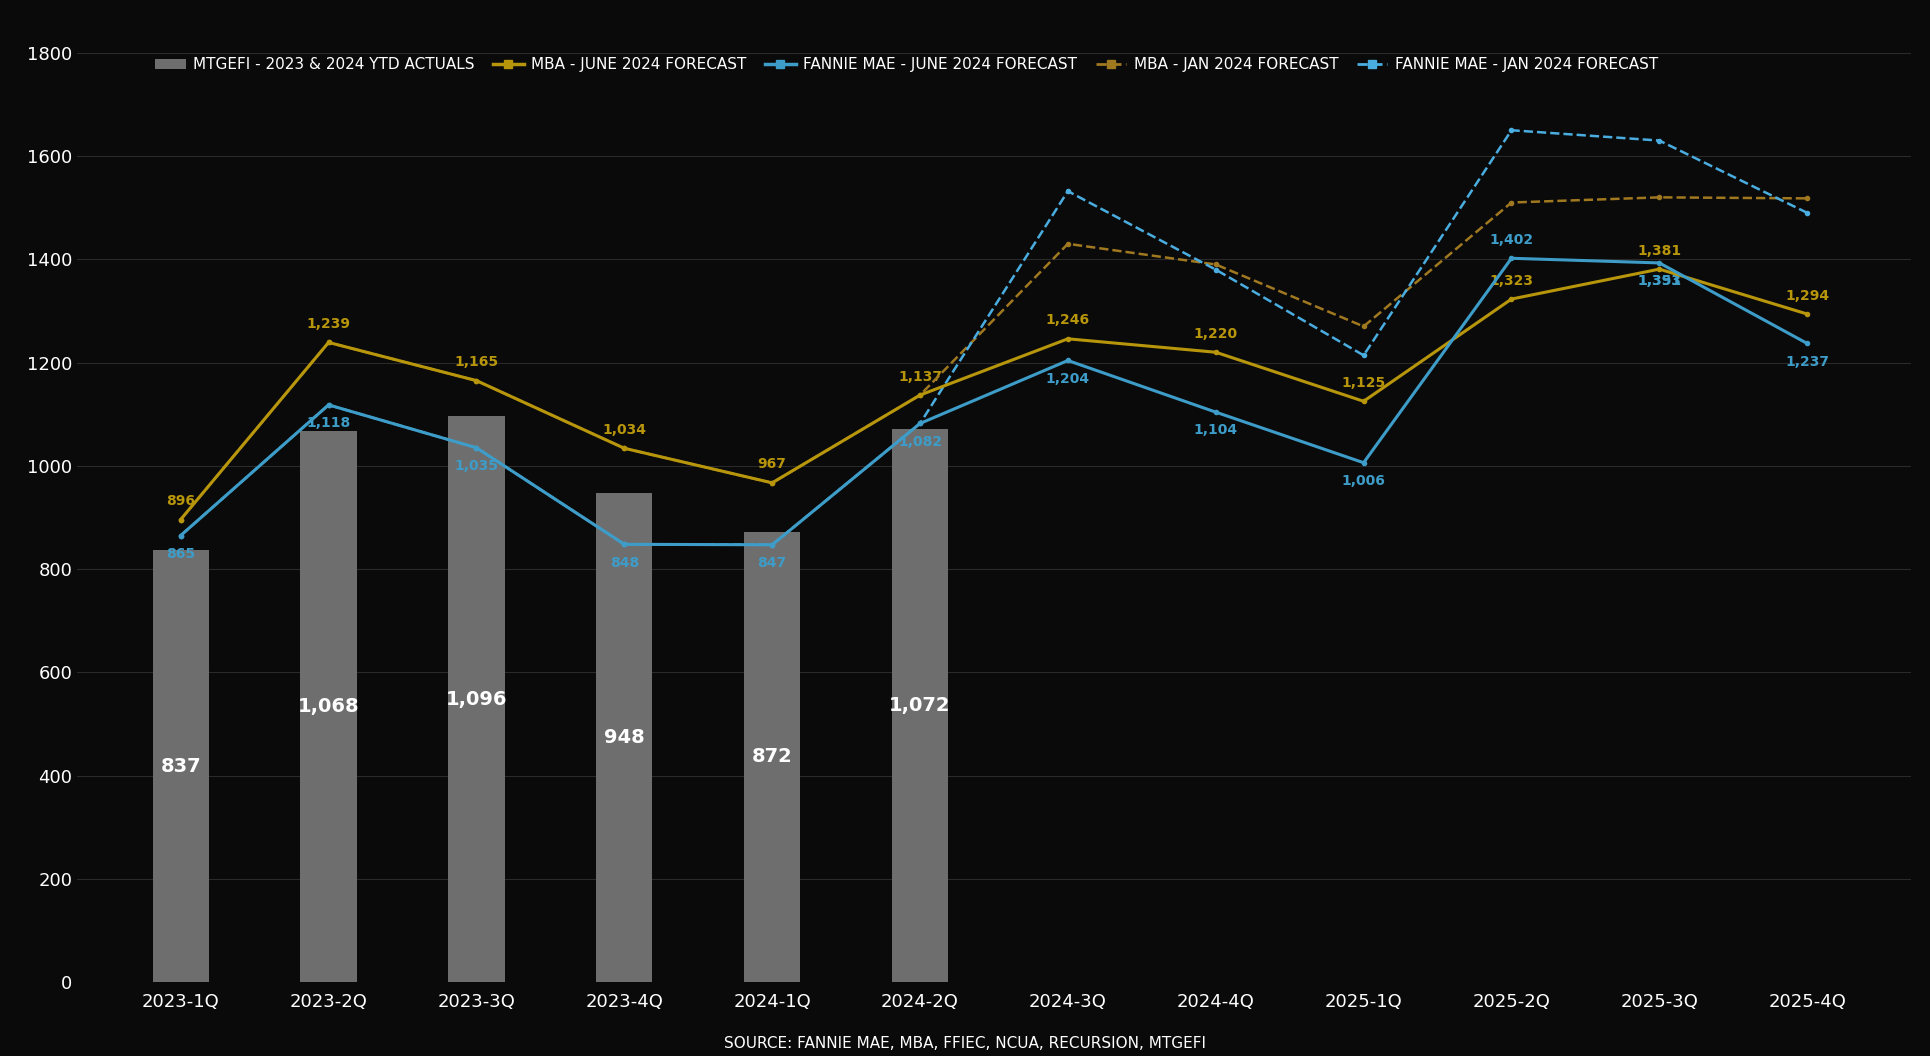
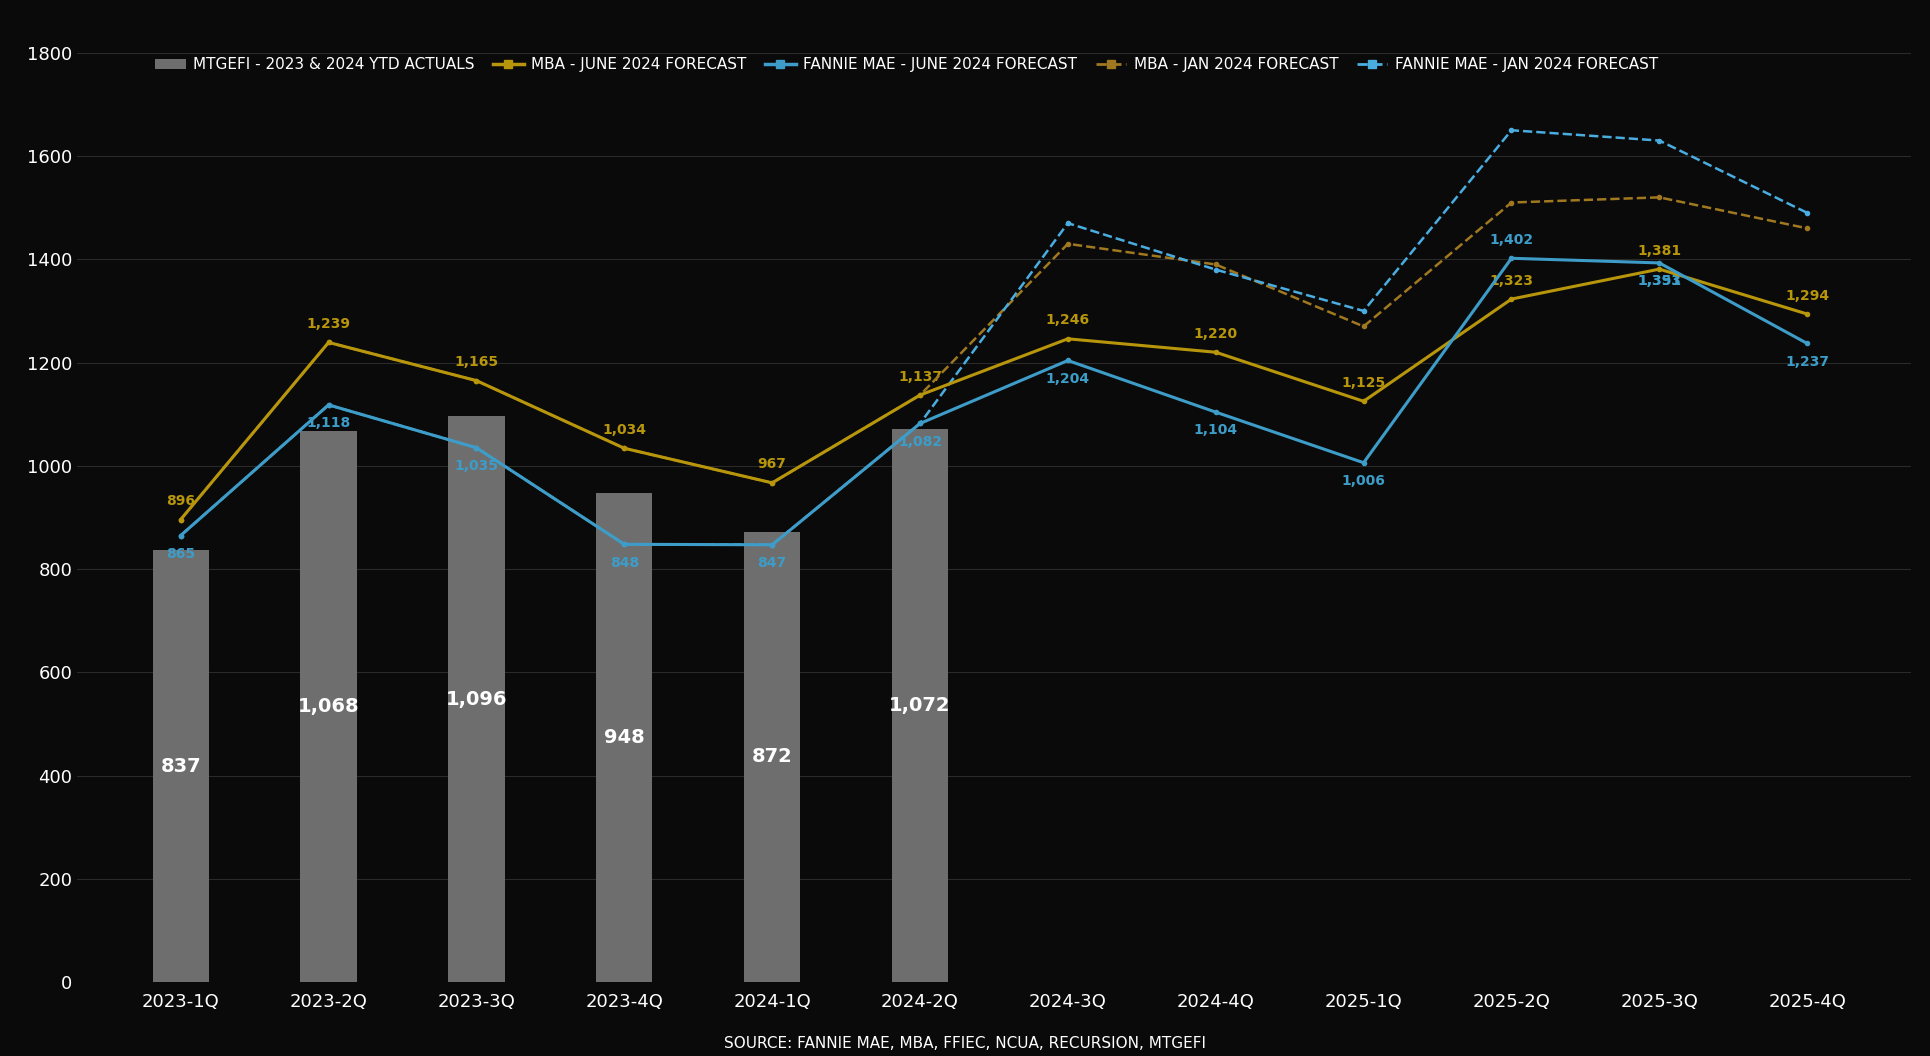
FANNIE MAE - JAN 2024 FORECAST/2024-3Q: 1532 -> 1470
FANNIE MAE - JAN 2024 FORECAST/2025-1Q: 1214 -> 1300
MBA - JAN 2024 FORECAST/2025-4Q: 1518 -> 1460
